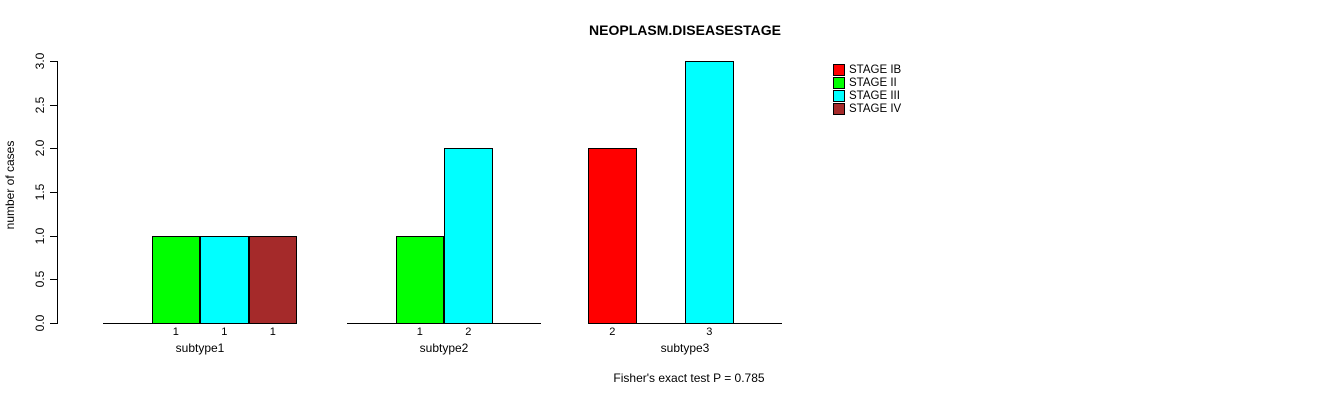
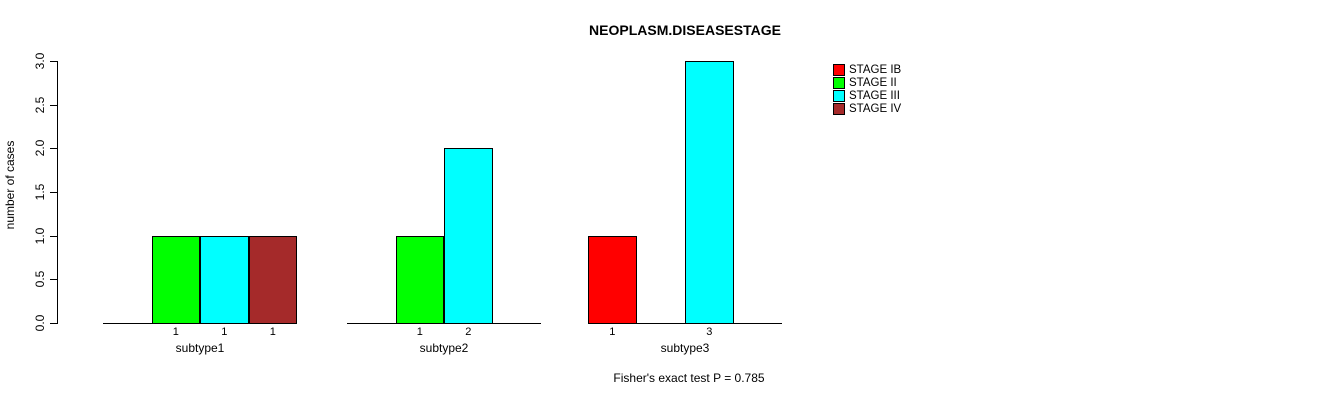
STAGE IB/subtype3: 2 -> 1
